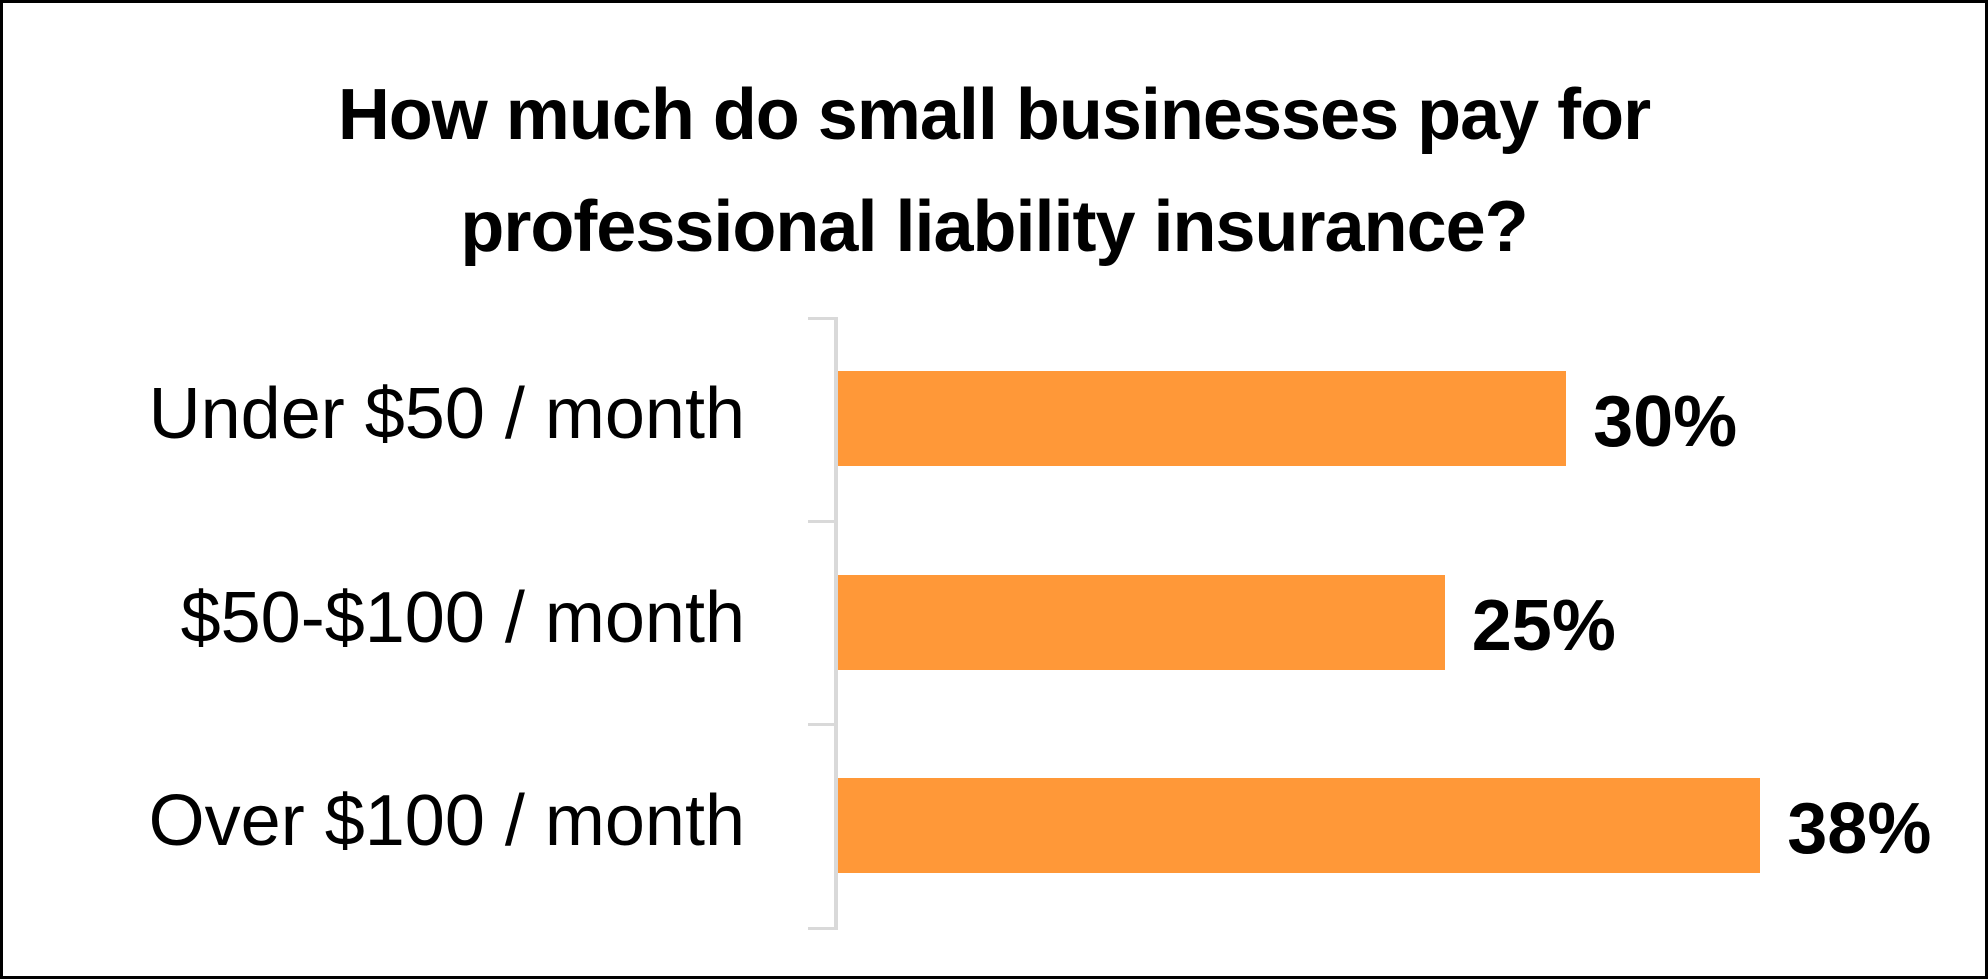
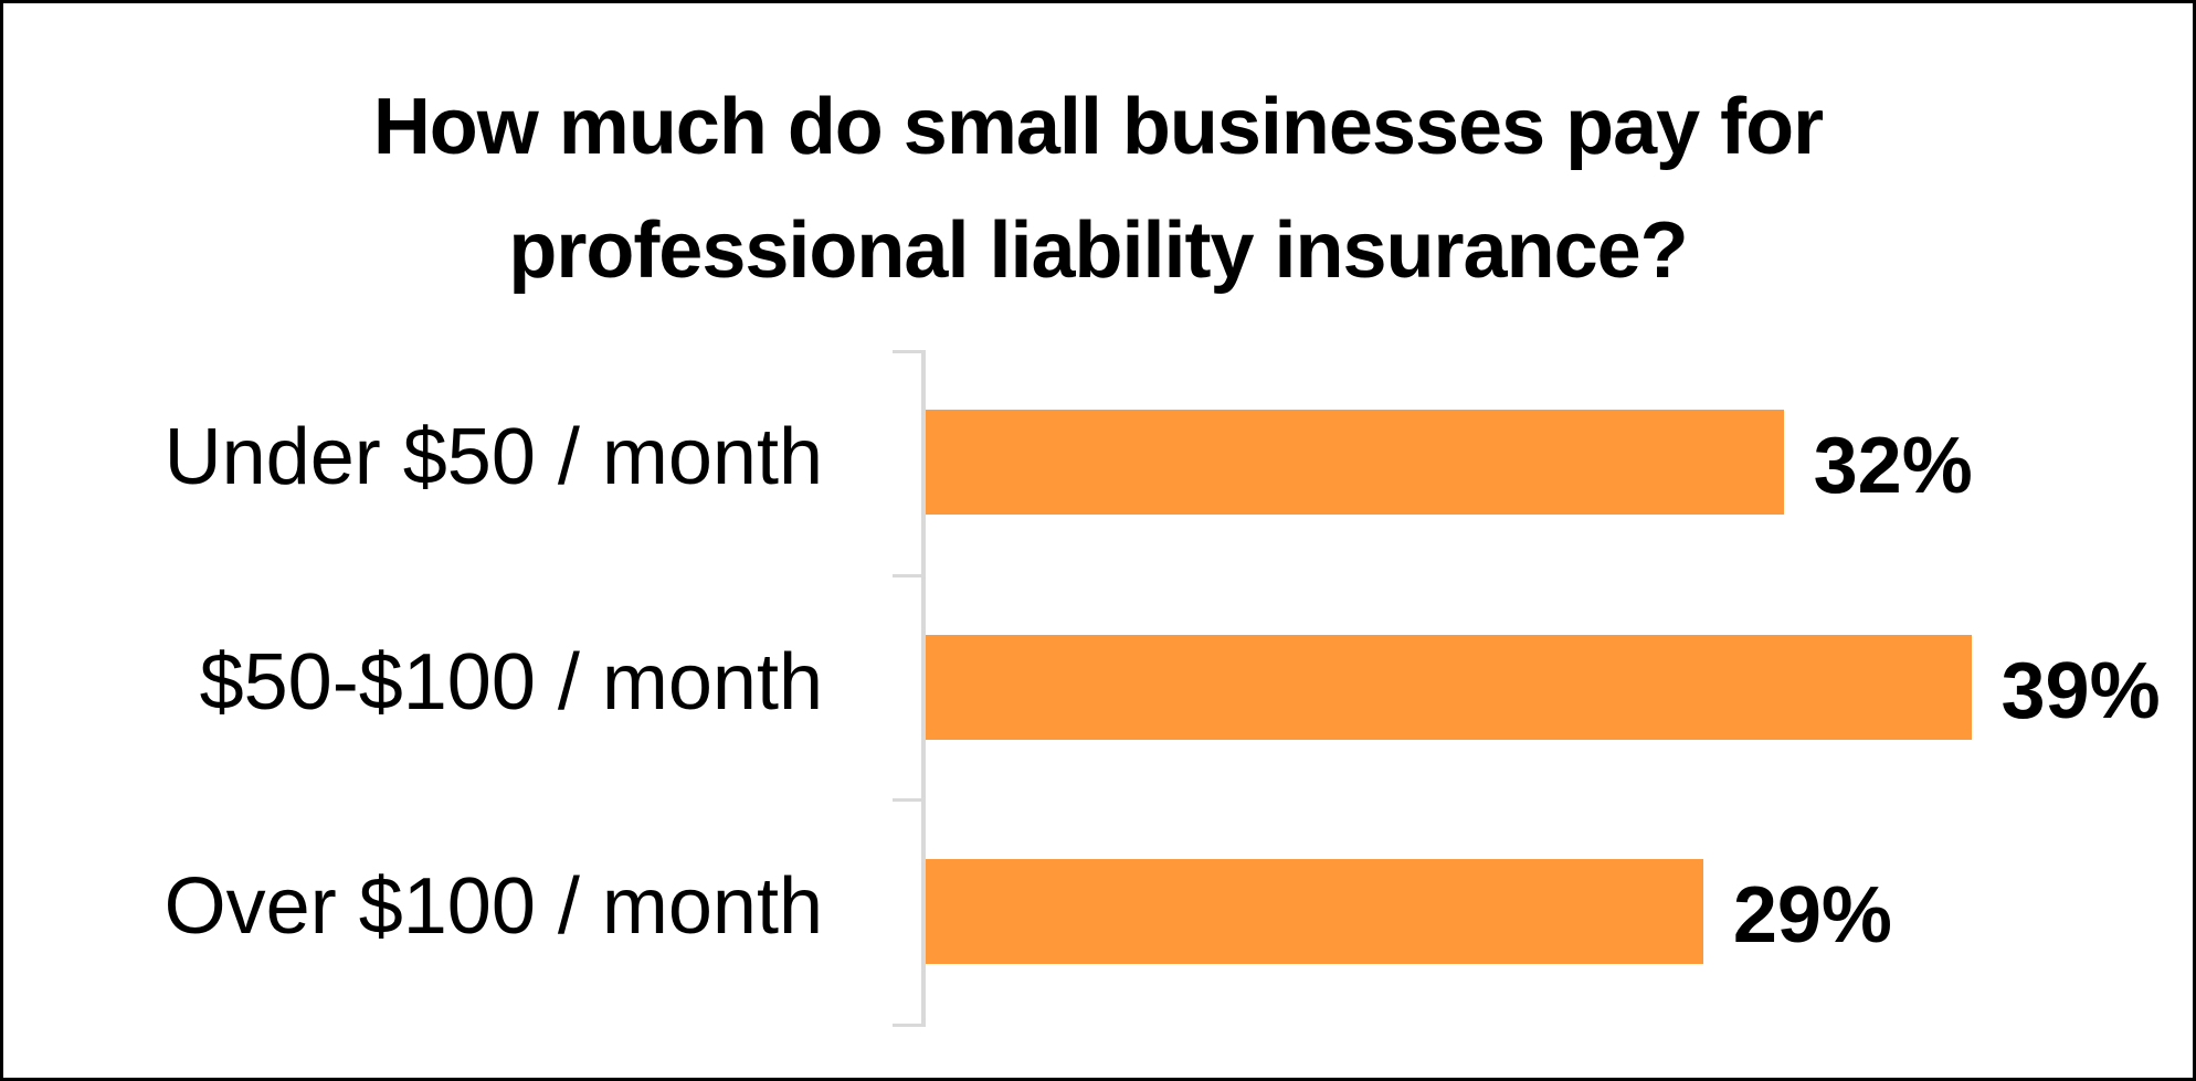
Under $50 / month: 30% -> 32%
$50-$100 / month: 25% -> 39%
Over $100 / month: 38% -> 29%
